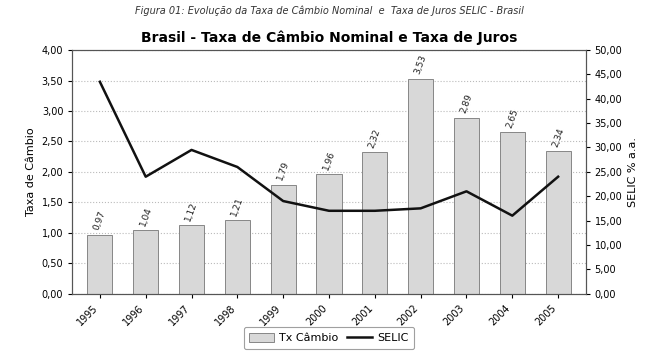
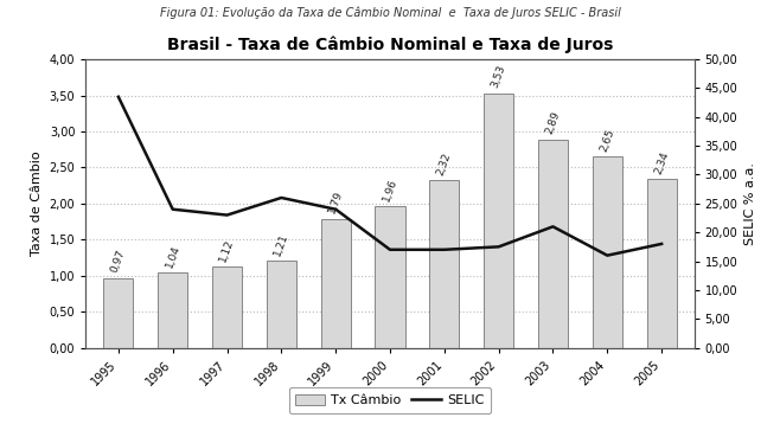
SELIC/1997: 29,5 -> 23,0
SELIC/1999: 19,0 -> 24,0
SELIC/2005: 24,0 -> 18,0
